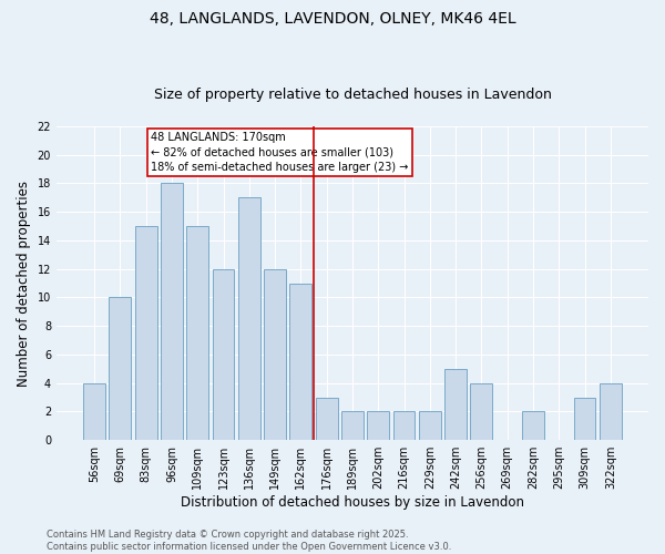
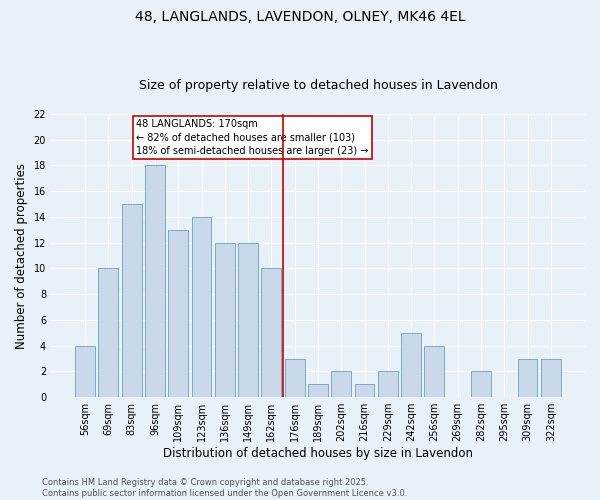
109sqm: 15 -> 13
123sqm: 12 -> 14
136sqm: 17 -> 12
162sqm: 11 -> 10
189sqm: 2 -> 1
216sqm: 2 -> 1
322sqm: 4 -> 3
